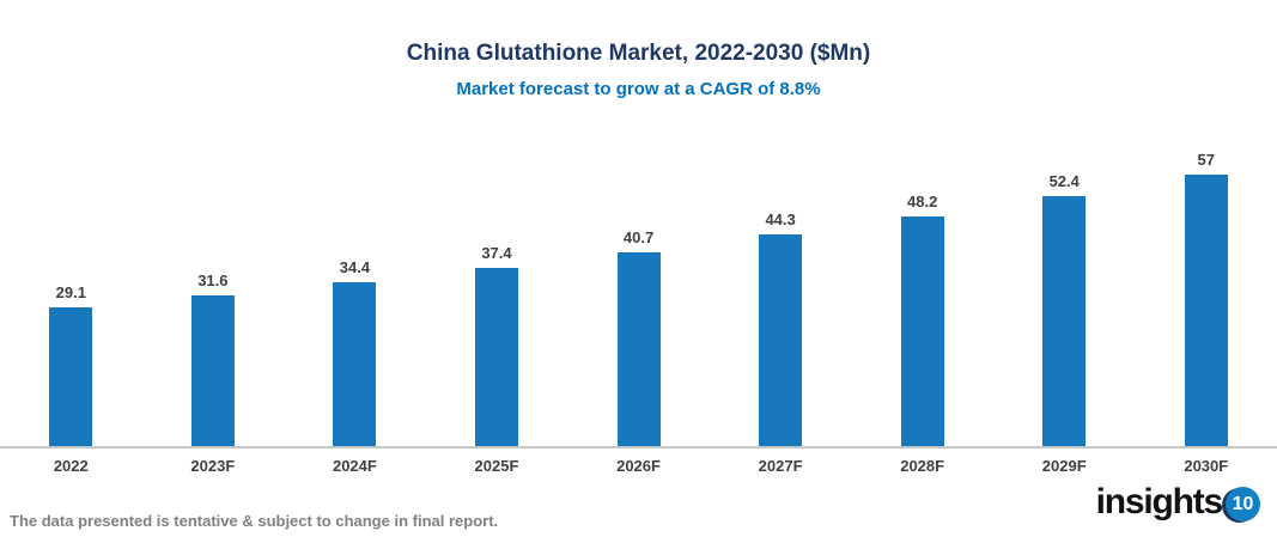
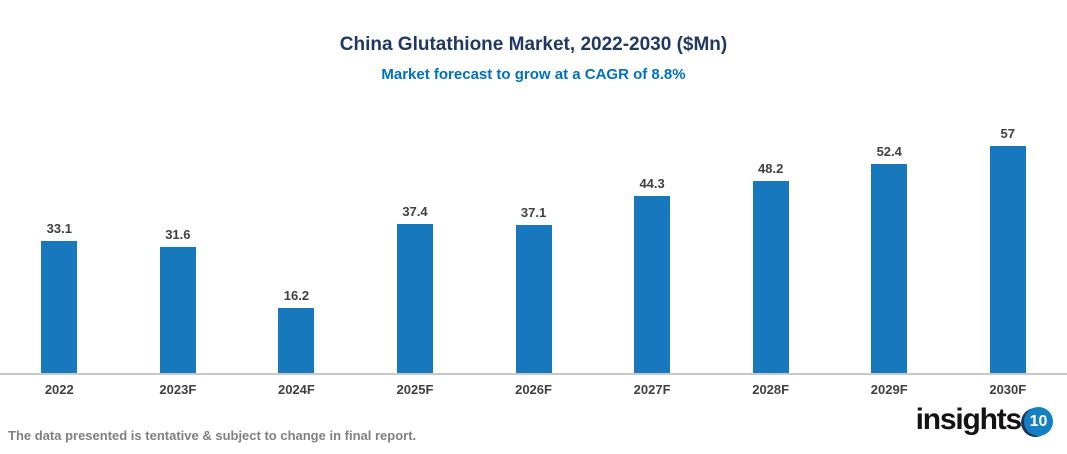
2022: 29.1 -> 33.1
2024F: 34.4 -> 16.2
2026F: 40.7 -> 37.1
